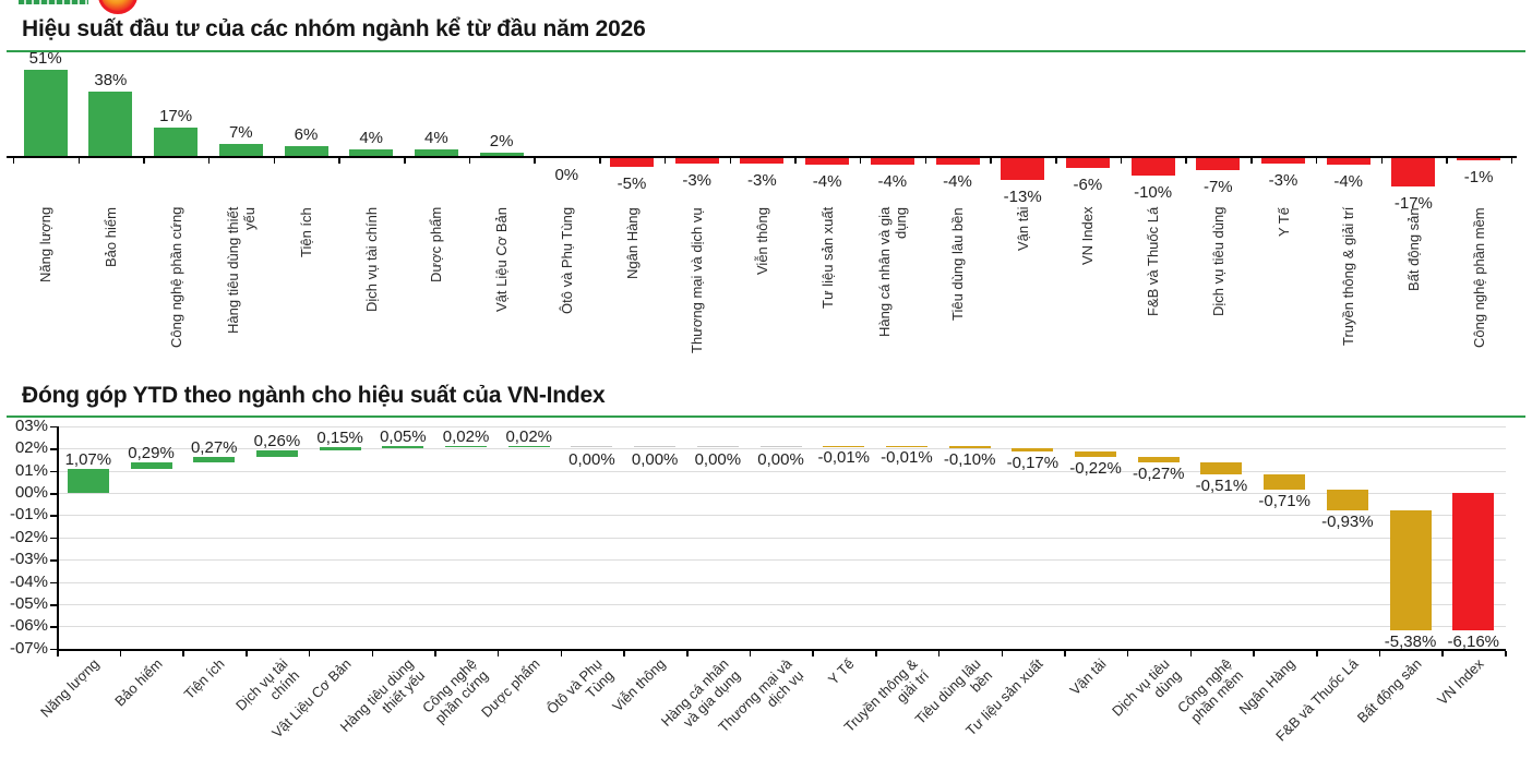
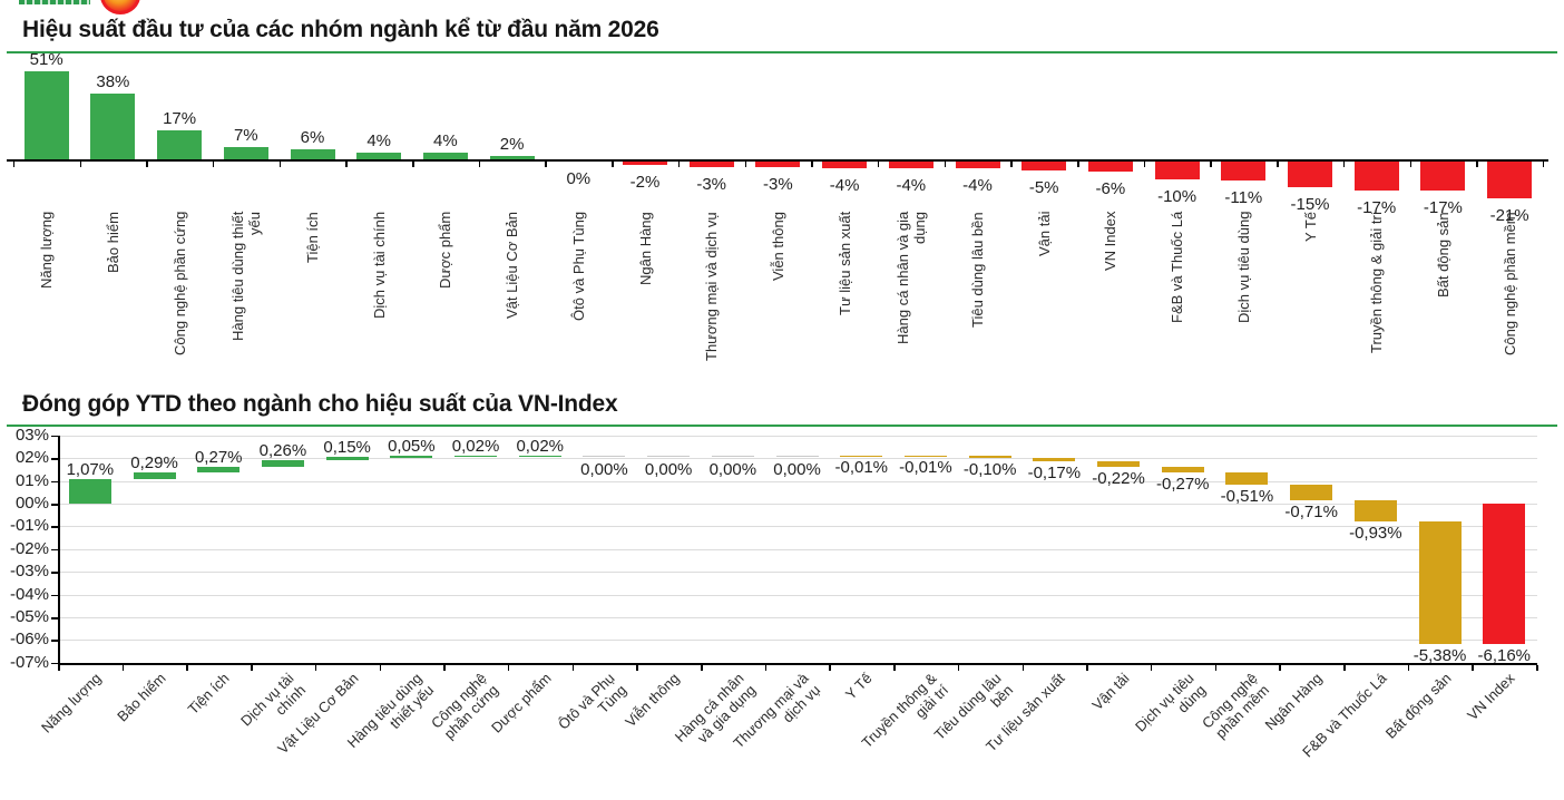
Hiệu suất đầu tư của các nhóm ngành kể từ đầu năm 2026/Ngân Hàng: -5% -> -2%
Hiệu suất đầu tư của các nhóm ngành kể từ đầu năm 2026/Vận tải: -13% -> -5%
Hiệu suất đầu tư của các nhóm ngành kể từ đầu năm 2026/Dịch vụ tiêu dùng: -7% -> -11%
Hiệu suất đầu tư của các nhóm ngành kể từ đầu năm 2026/Y Tế: -3% -> -15%
Hiệu suất đầu tư của các nhóm ngành kể từ đầu năm 2026/Truyền thông & giải trí: -4% -> -17%
Hiệu suất đầu tư của các nhóm ngành kể từ đầu năm 2026/Công nghệ phần mềm: -1% -> -21%
